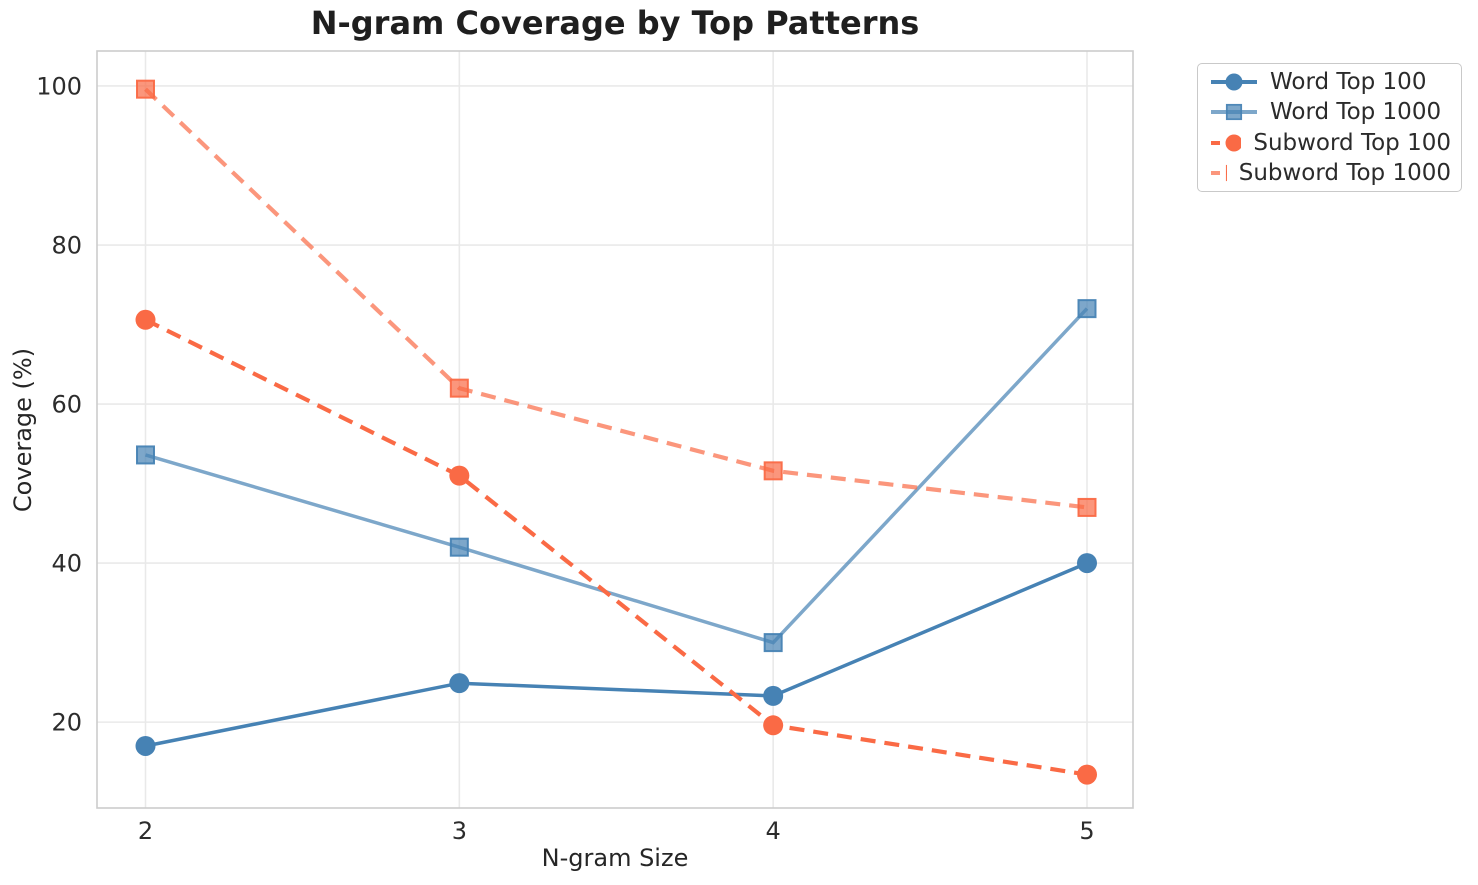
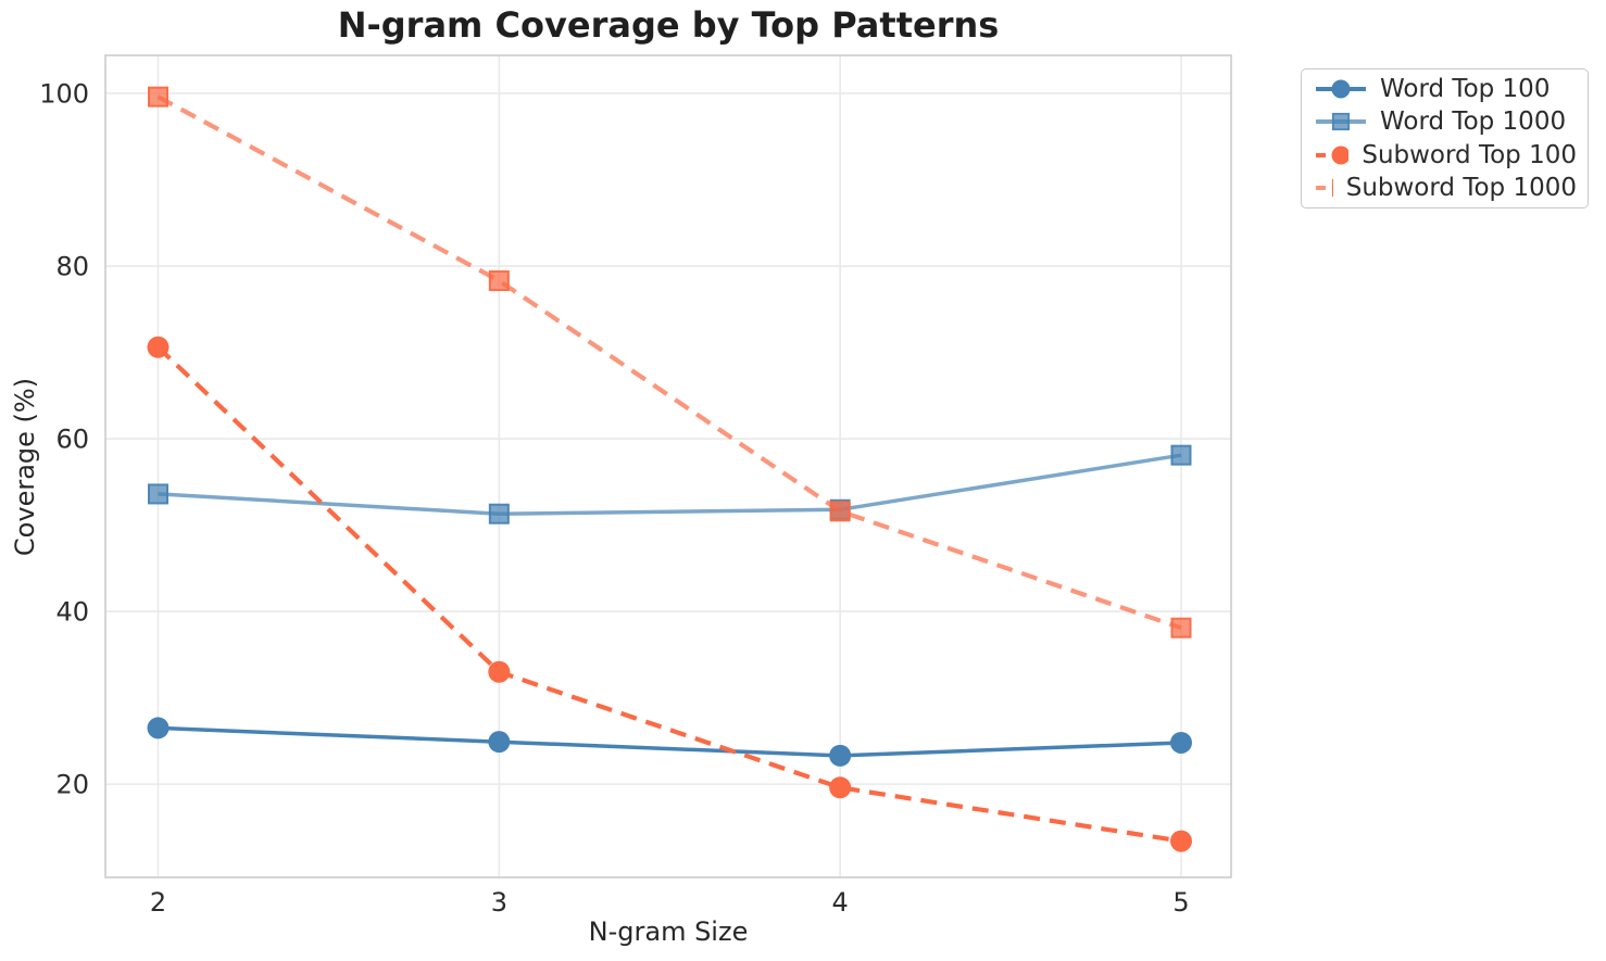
Word Top 100/2: 17 -> 26
Word Top 1000/3: 42 -> 51
Subword Top 100/3: 51 -> 33
Subword Top 1000/3: 62 -> 78
Word Top 1000/4: 30 -> 52
Word Top 100/5: 40 -> 25
Word Top 1000/5: 72 -> 58
Subword Top 1000/5: 47 -> 38
